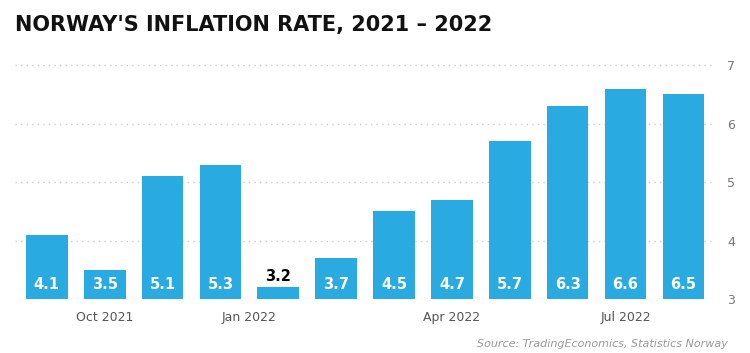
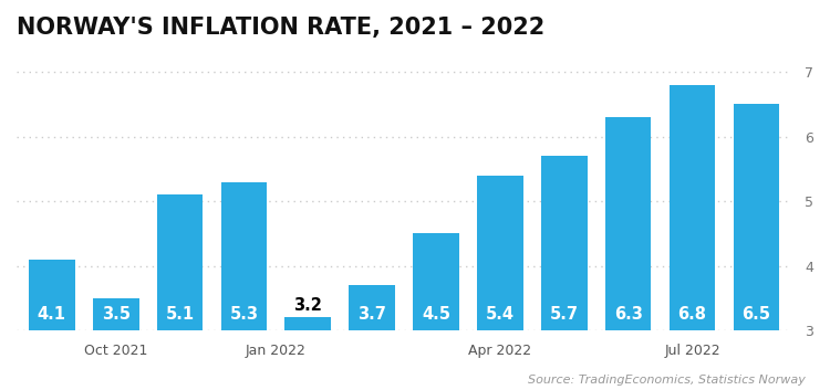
Apr 2022: 4.7 -> 5.4
Jul 2022: 6.6 -> 6.8
